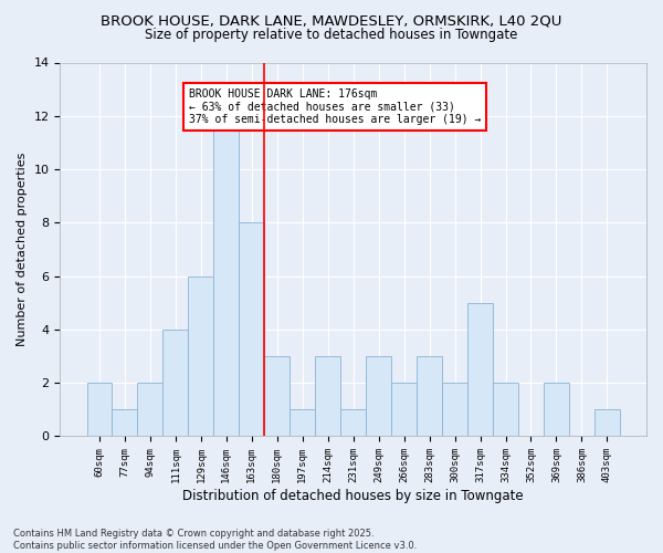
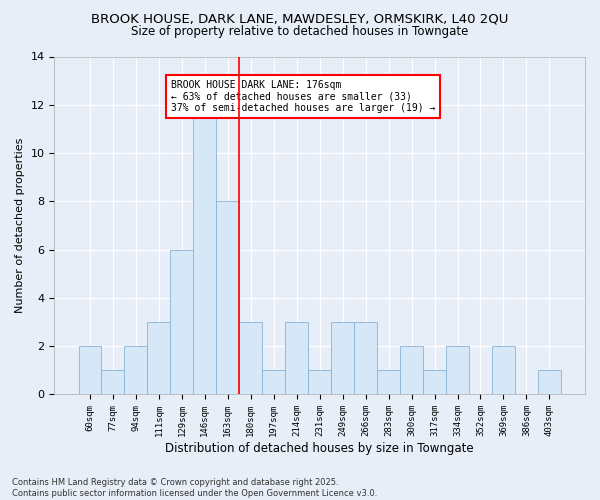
111sqm: 4 -> 3
266sqm: 2 -> 3
283sqm: 3 -> 1
317sqm: 5 -> 1
